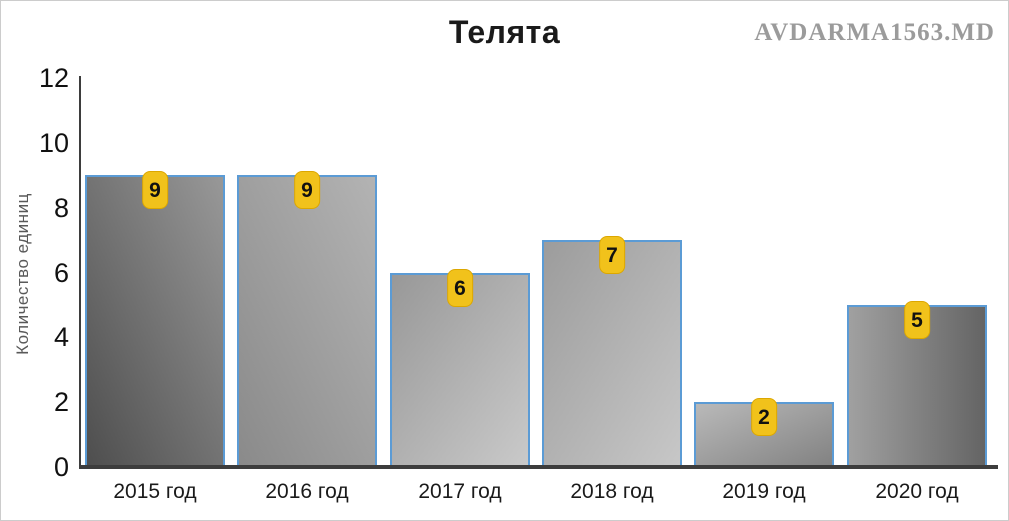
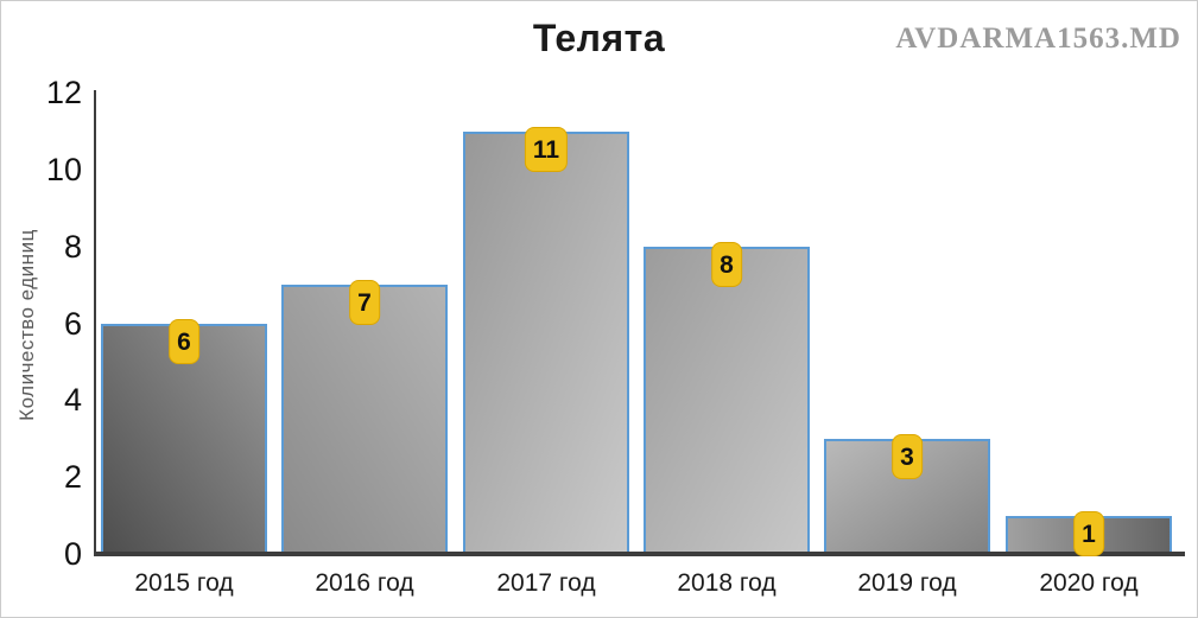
2015 год: 9 -> 6
2016 год: 9 -> 7
2017 год: 6 -> 11
2018 год: 7 -> 8
2019 год: 2 -> 3
2020 год: 5 -> 1
